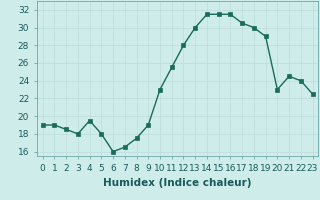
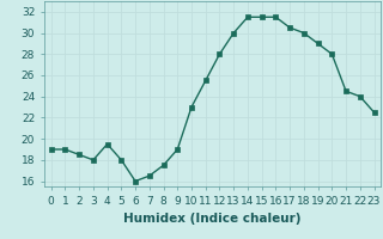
20: 23.0 -> 28.0
